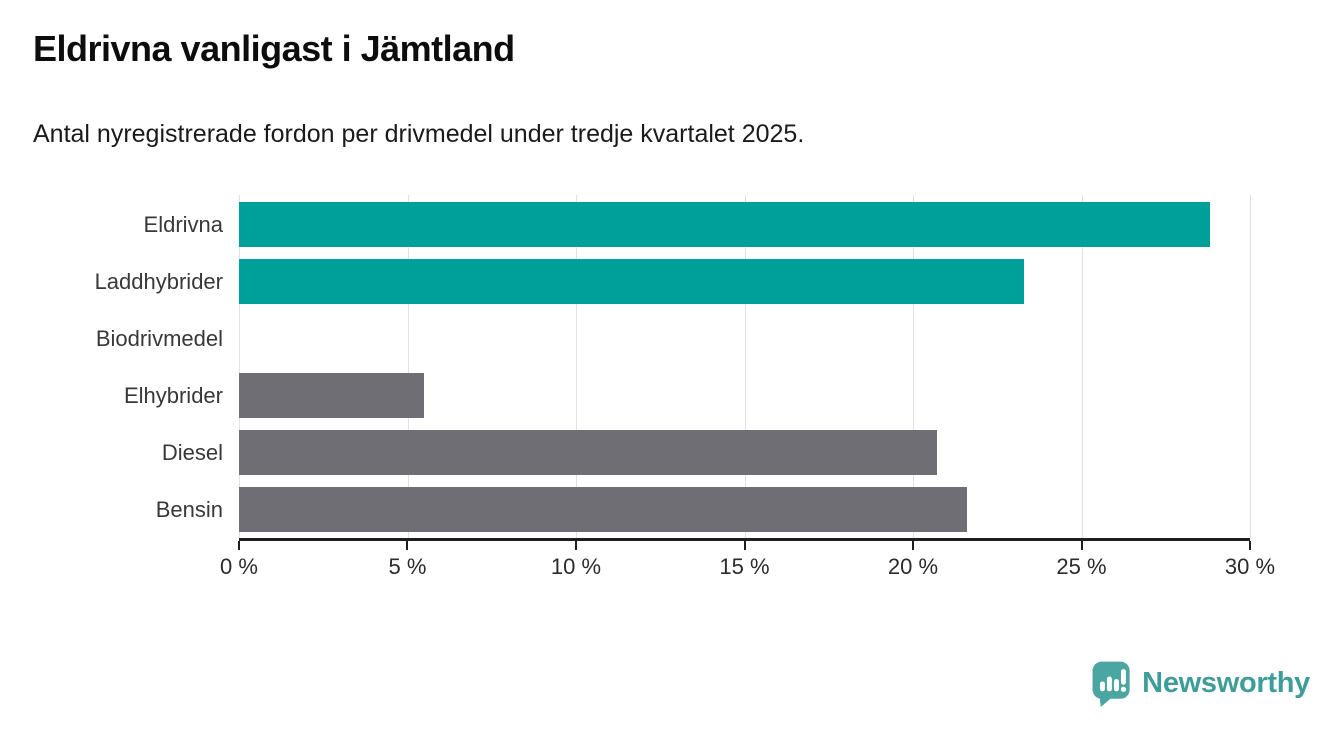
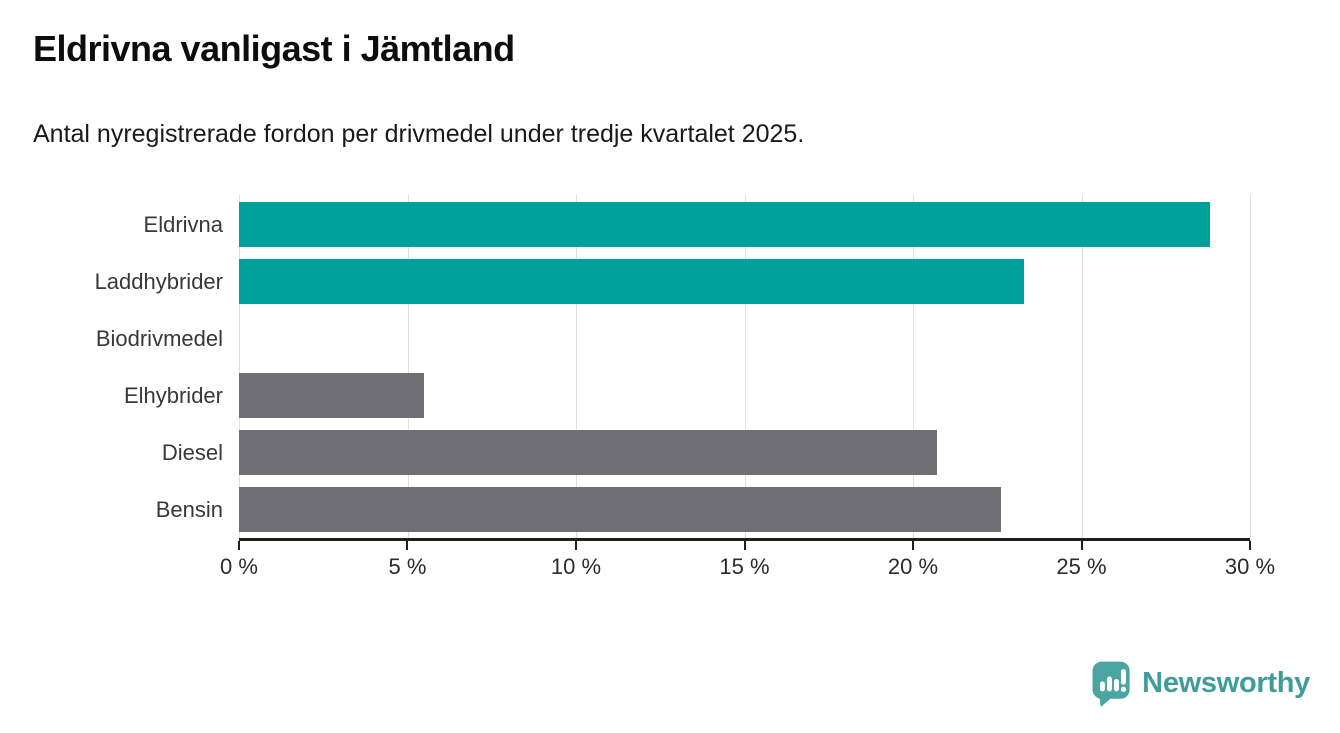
Bensin: 21.6% -> 22.6%
